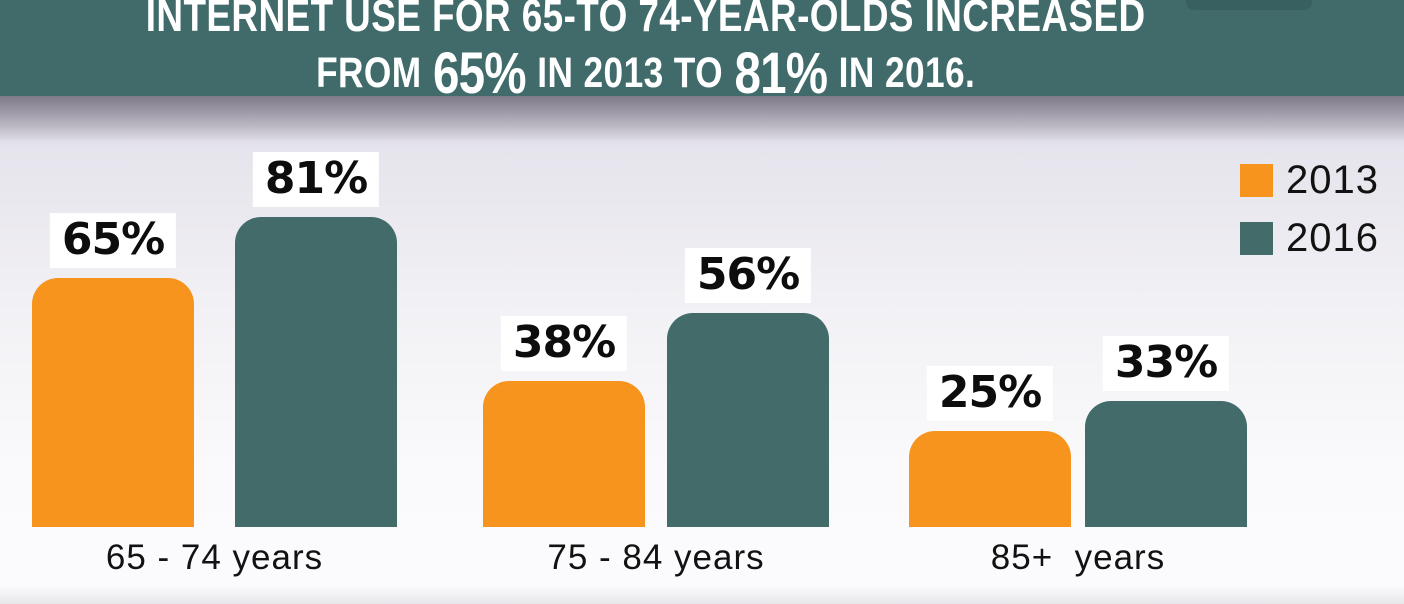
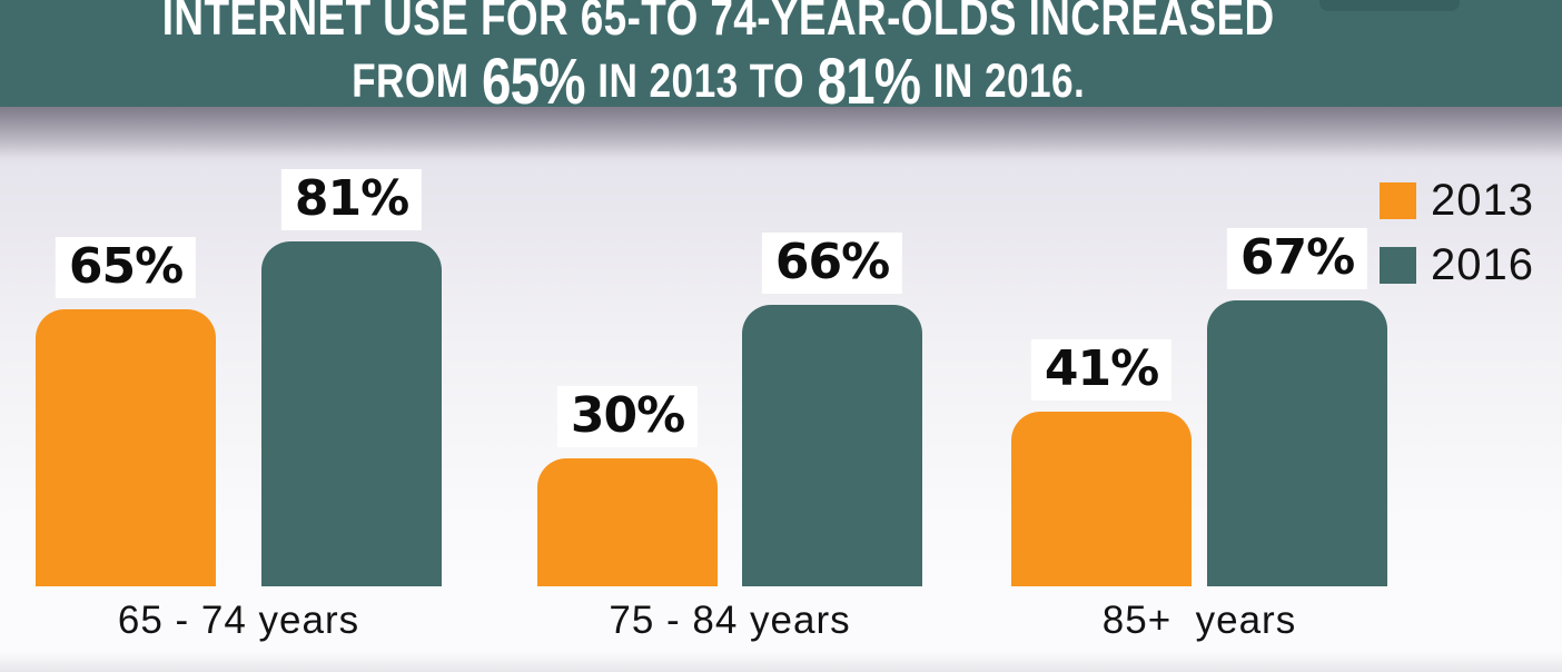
2013/75 - 84 years: 38% -> 30%
2016/75 - 84 years: 56% -> 66%
2013/85+ years: 25% -> 41%
2016/85+ years: 33% -> 67%
